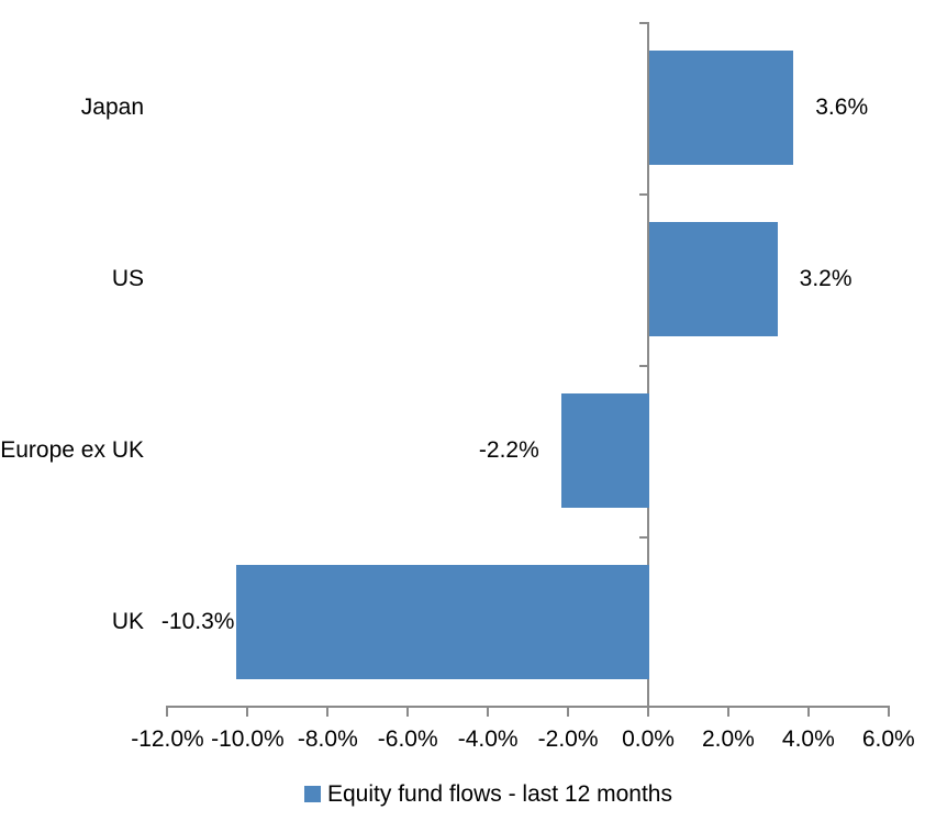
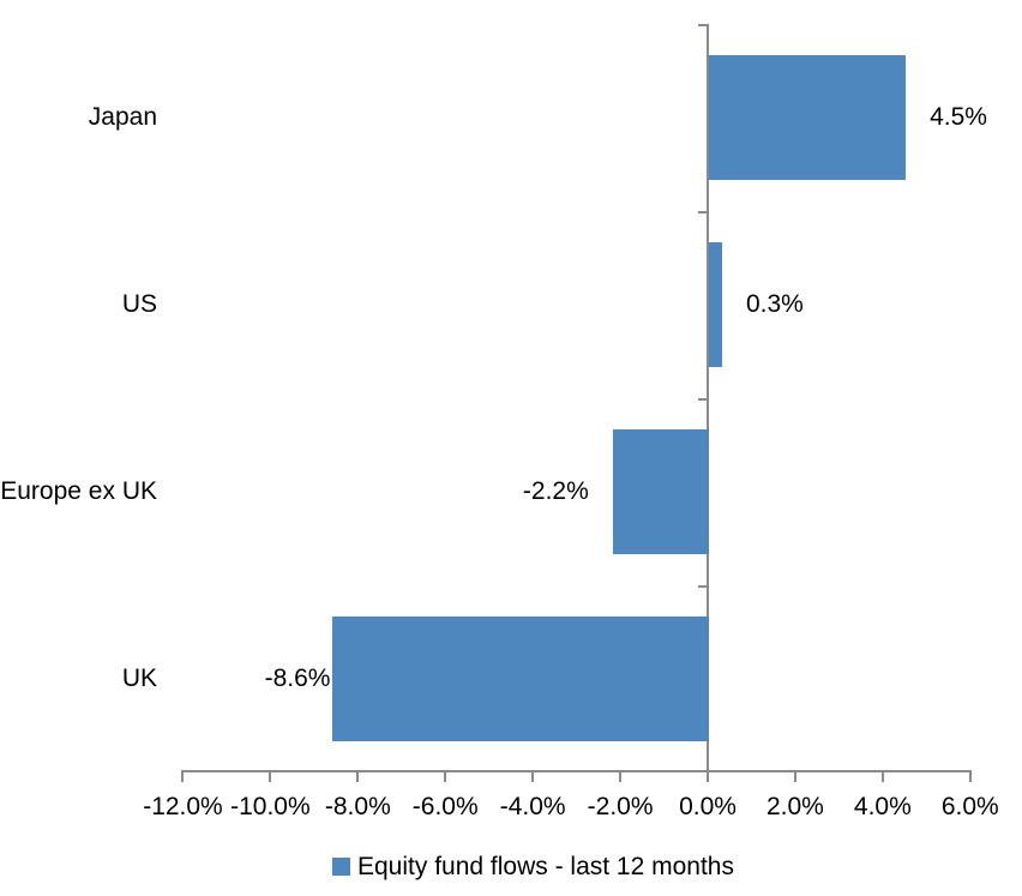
Japan: 3.6% -> 4.5%
US: 3.2% -> 0.3%
UK: -10.3% -> -8.6%
